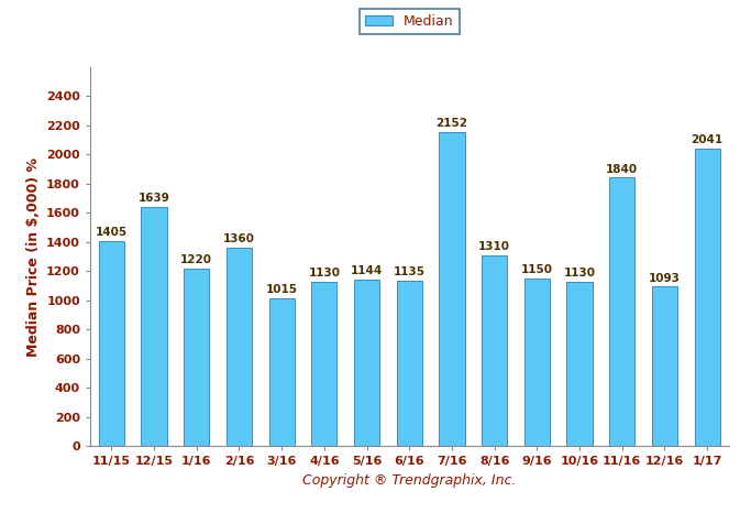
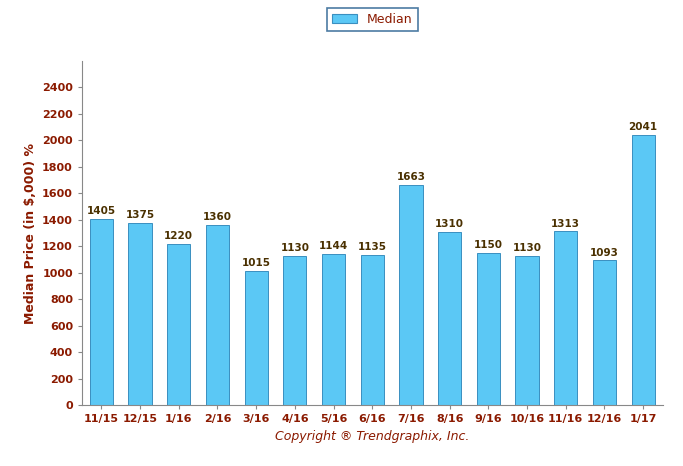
12/15: 1639 -> 1375
7/16: 2152 -> 1663
11/16: 1840 -> 1313
